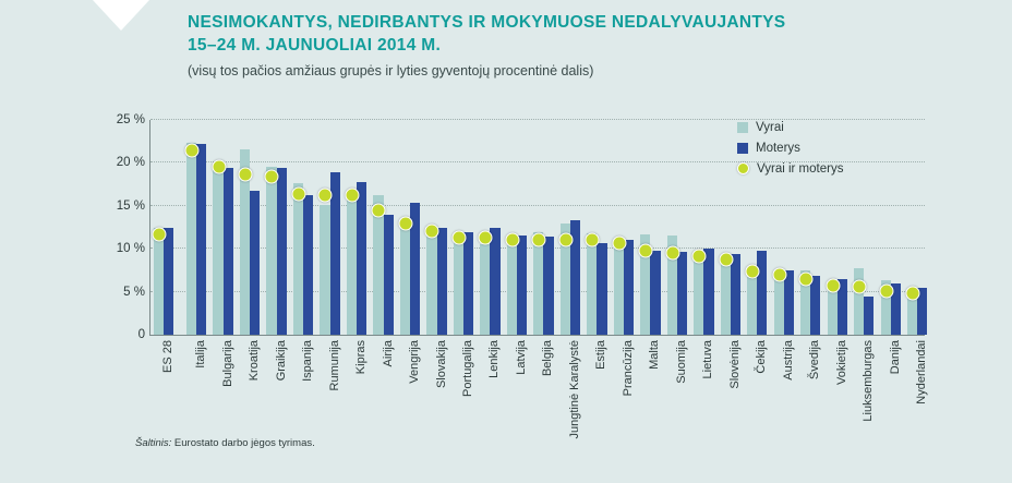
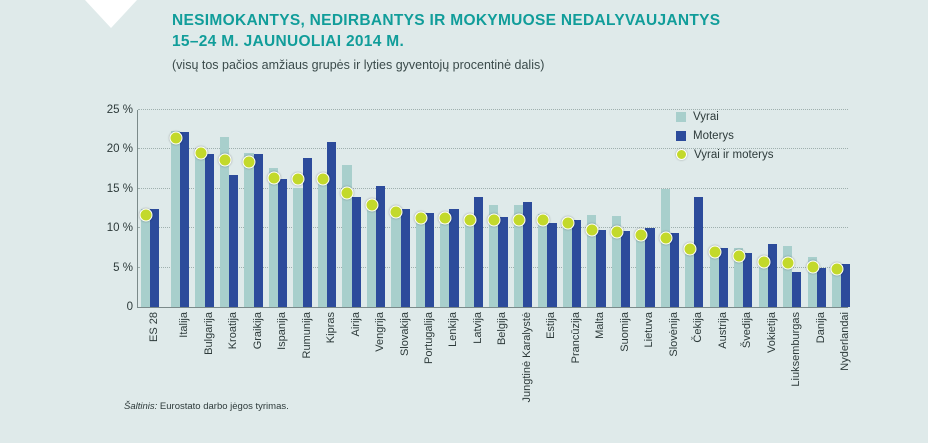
Moterys/Kipras: 18% -> 21%
Vyrai/Airija: 16% -> 18%
Moterys/Latvija: 12% -> 14%
Vyrai/Belgija: 12% -> 13%
Vyrai/Slovėnija: 9% -> 15%
Moterys/Čekija: 10% -> 14%
Moterys/Vokietija: 6% -> 8%
Moterys/Danija: 6% -> 5%
